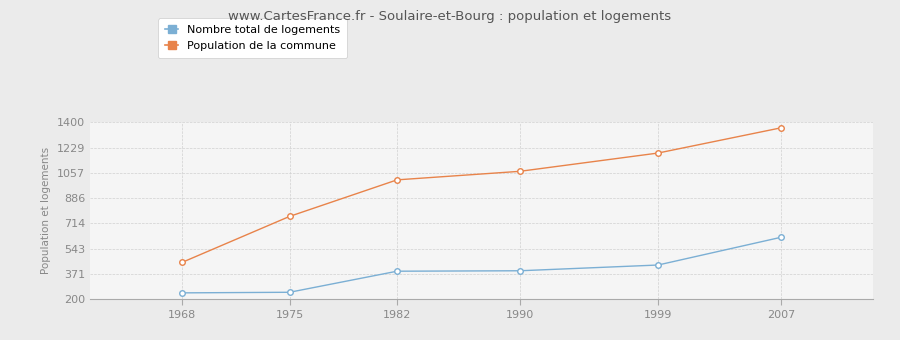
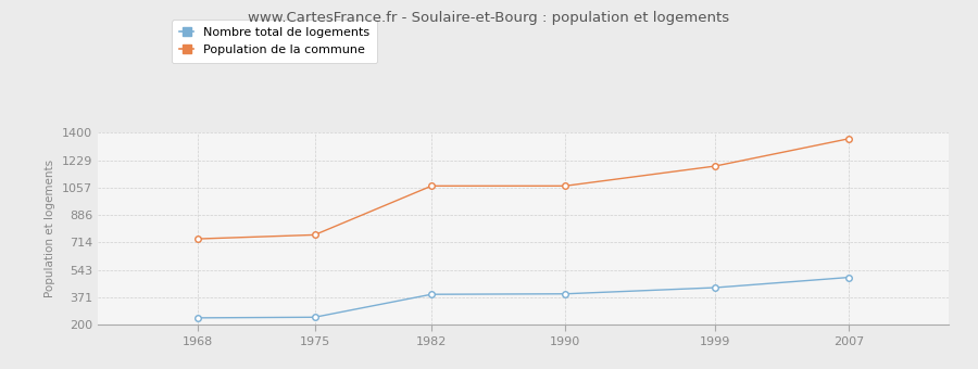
Population de la commune/1968: 450 -> 740
Population de la commune/1982: 1010 -> 1070
Nombre total de logements/2007: 620 -> 500
